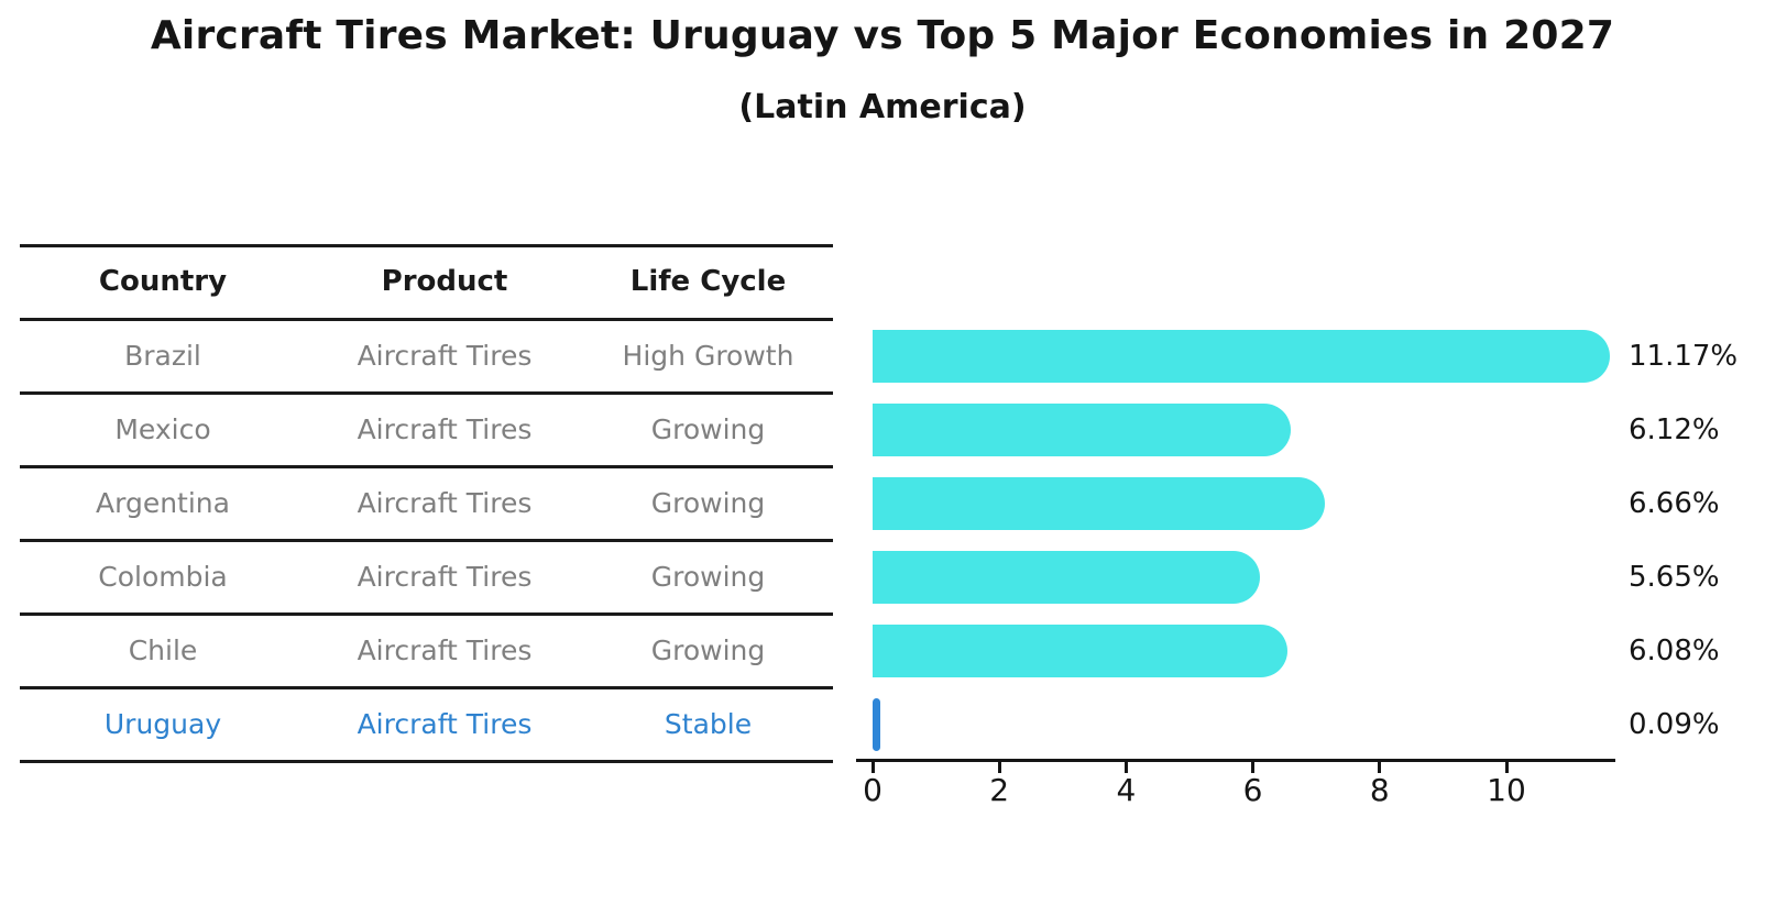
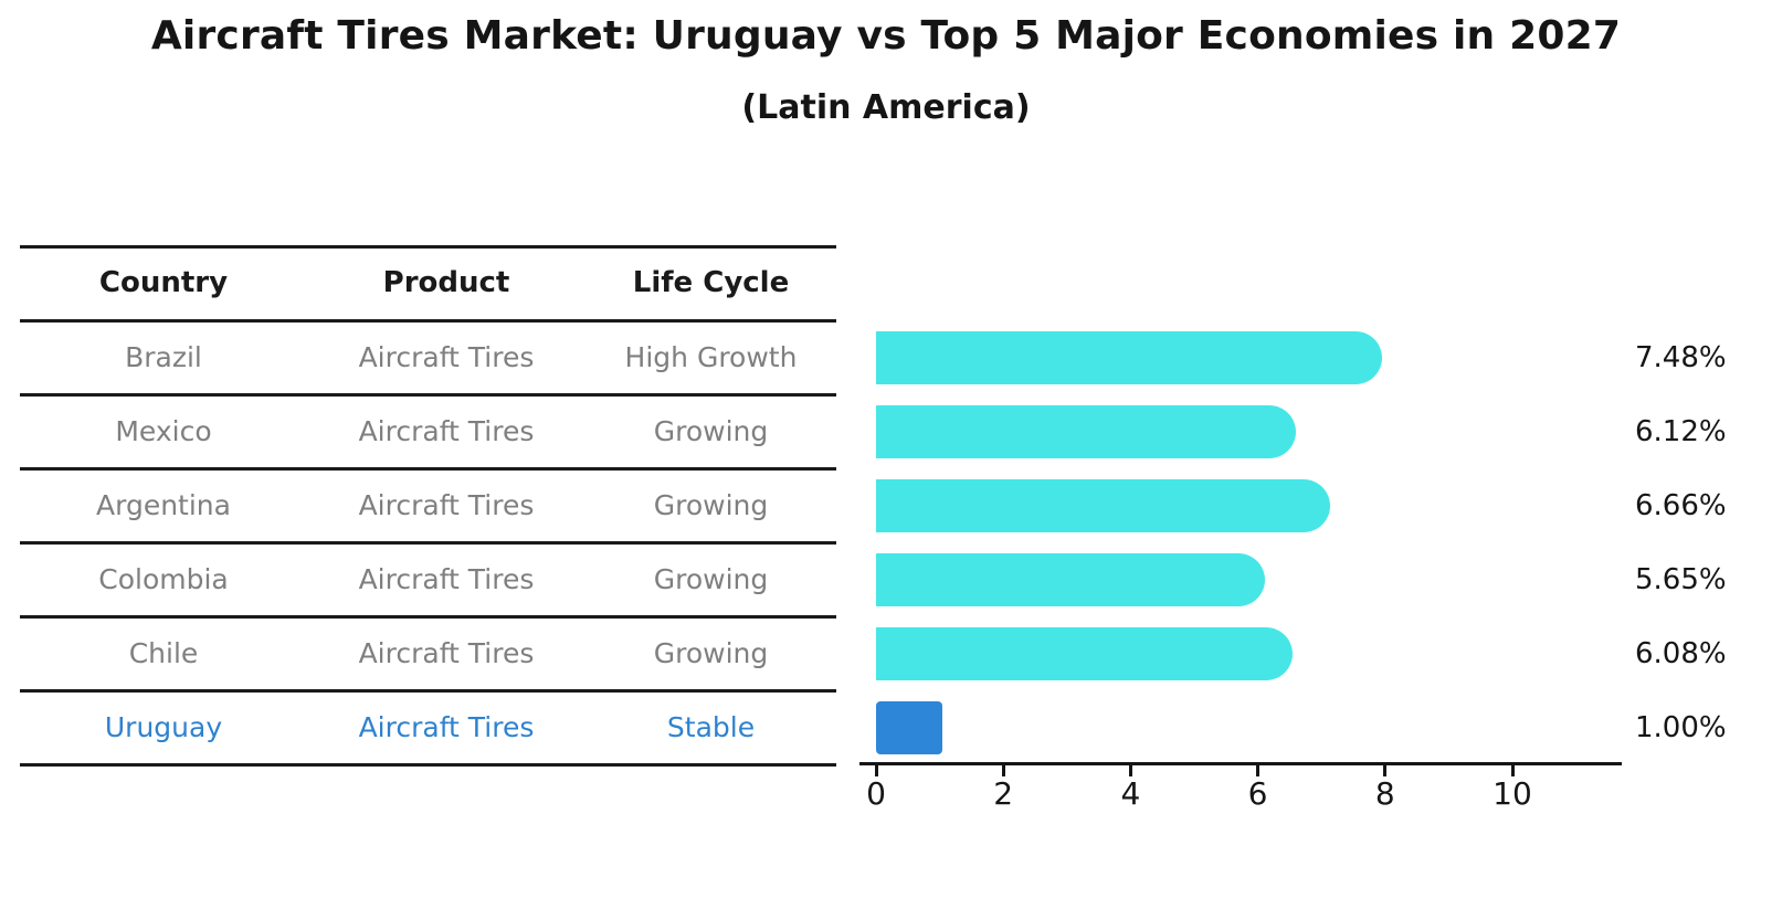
Brazil: 11.17% -> 7.48%
Uruguay: 0.09% -> 1.00%
